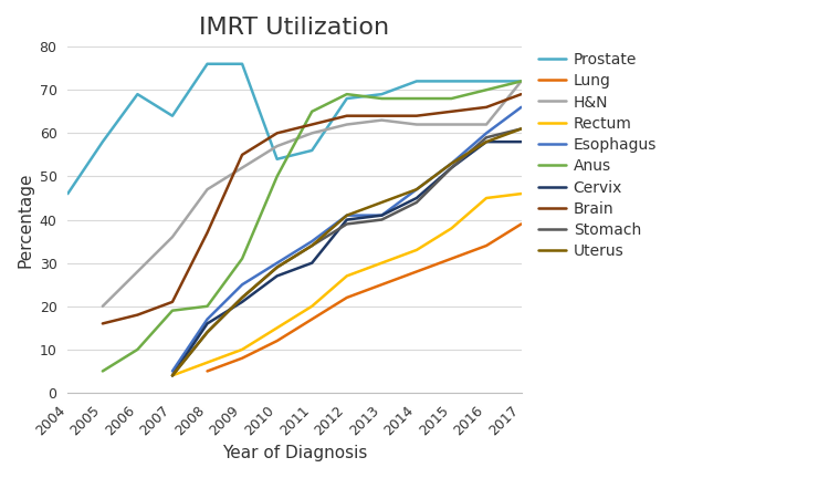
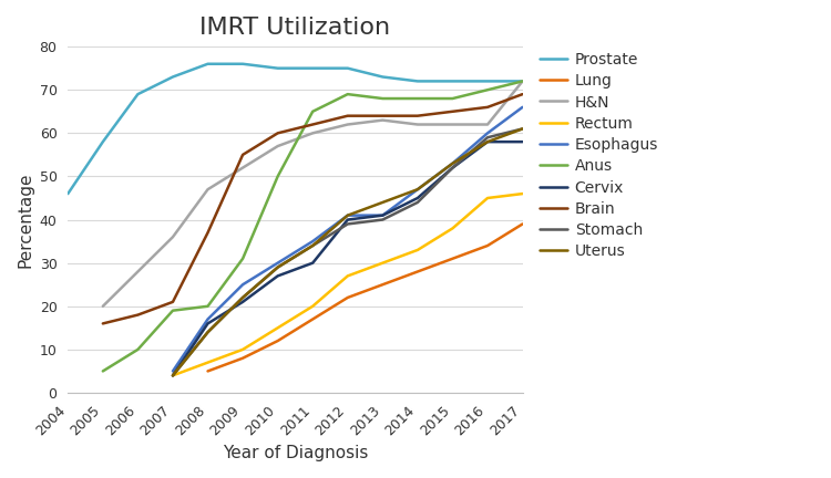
Prostate/2007: 64 -> 73
Prostate/2010: 54 -> 75
Prostate/2011: 56 -> 75
Prostate/2012: 68 -> 75
Prostate/2013: 69 -> 73
